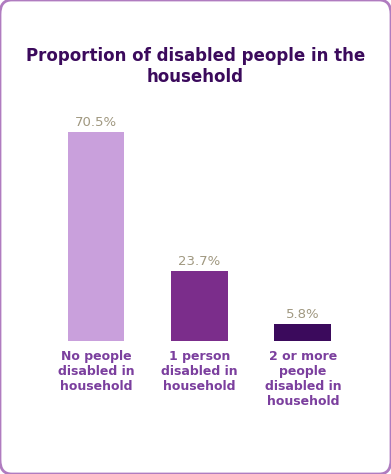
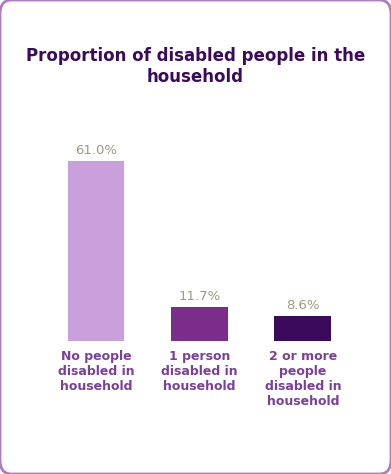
No people disabled in household: 70.5% -> 61.0%
1 person disabled in household: 23.7% -> 11.7%
2 or more people disabled in household: 5.8% -> 8.6%
